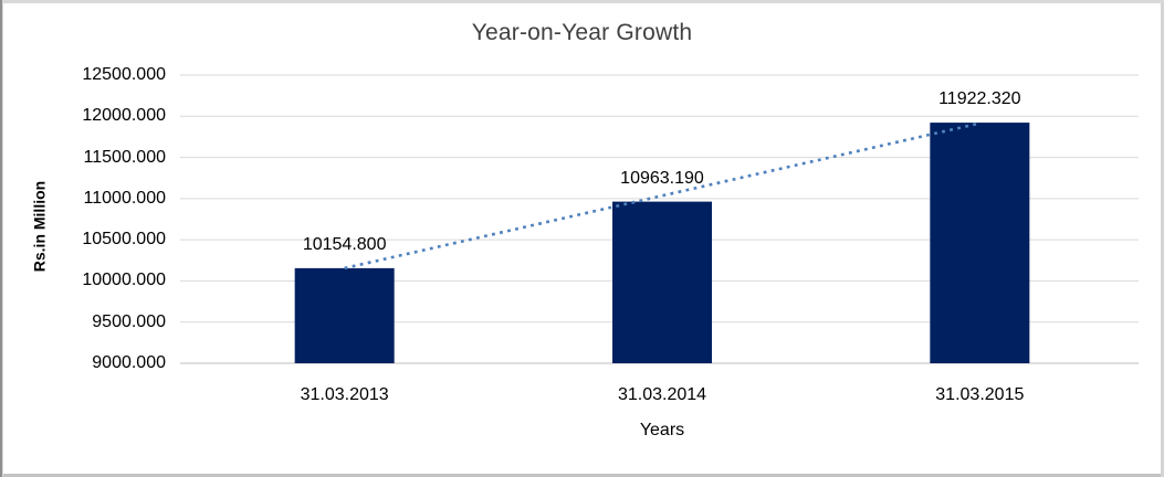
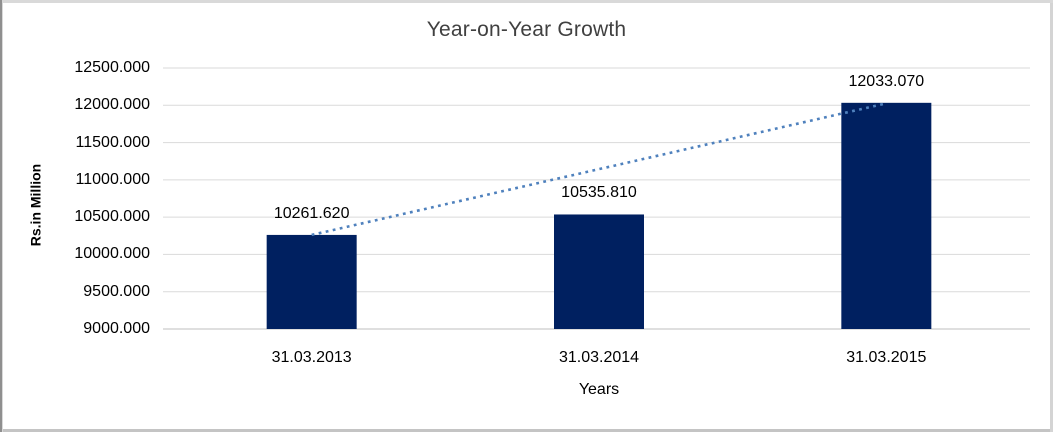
31.03.2013: 10154.800 -> 10261.620
31.03.2014: 10963.190 -> 10535.810
31.03.2015: 11922.320 -> 12033.070
